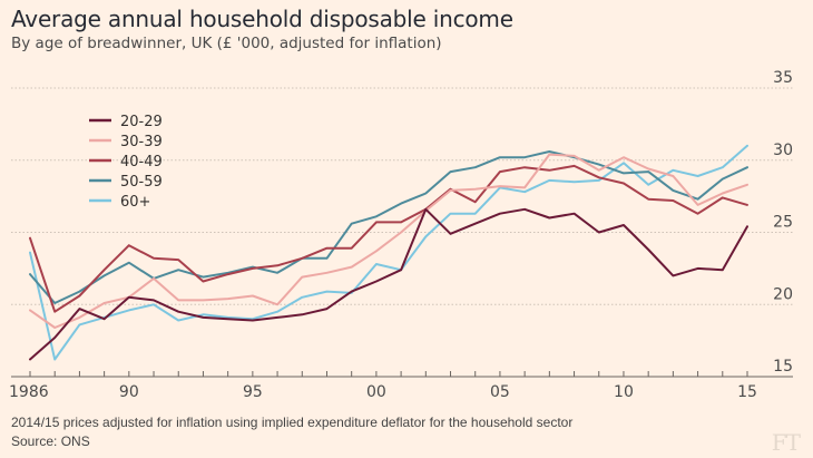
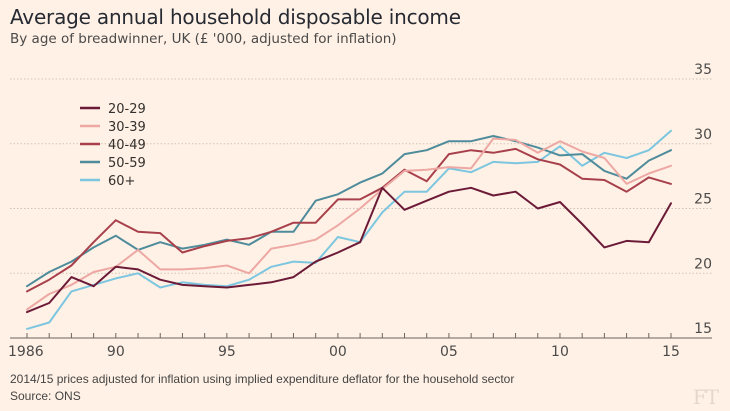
20-29/1986: 16.2 -> 17.0
30-39/1986: 19.6 -> 17.2
40-49/1986: 24.6 -> 18.6
50-59/1986: 22.1 -> 19.0
60+/1986: 23.6 -> 15.7
